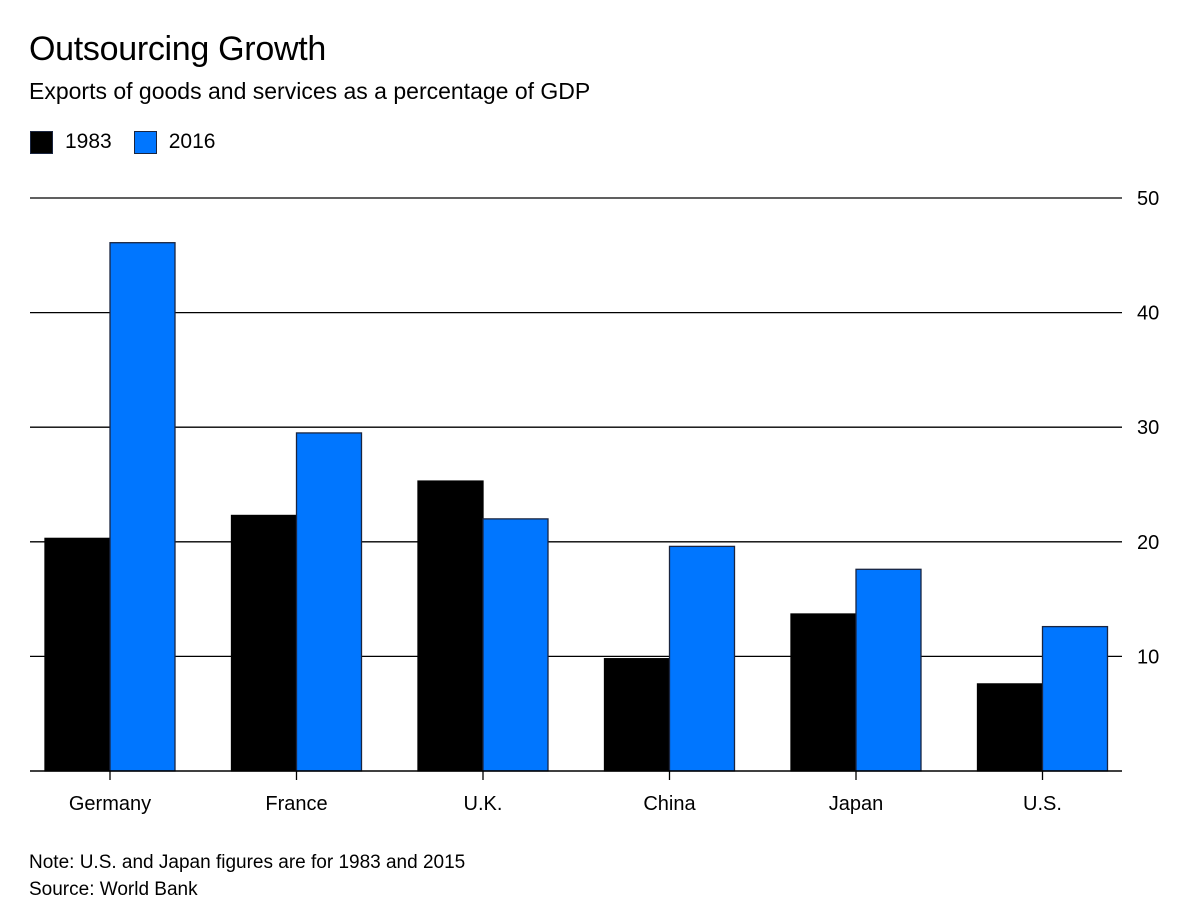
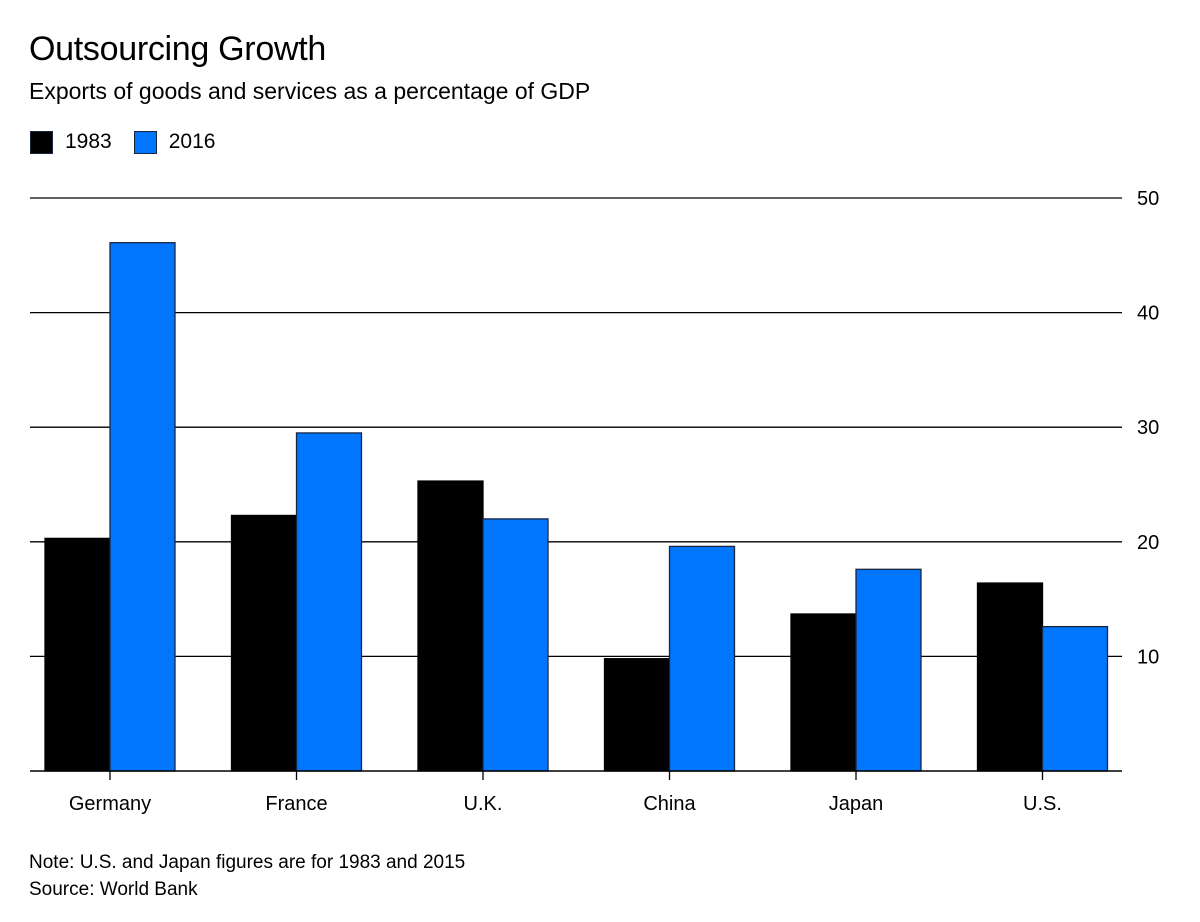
1983/U.S.: 7.6 -> 16.4
